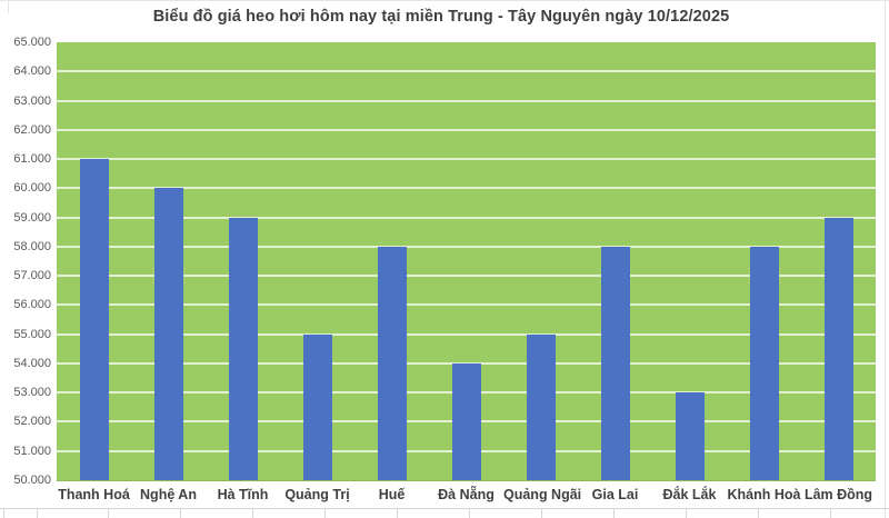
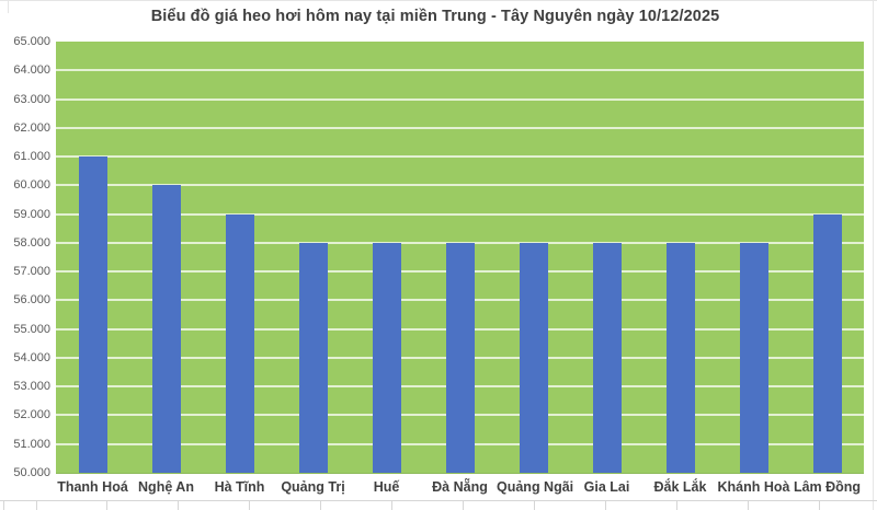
Quảng Trị: 55000 -> 58000
Đà Nẵng: 54000 -> 58000
Quảng Ngãi: 55000 -> 58000
Đắk Lắk: 53000 -> 58000
